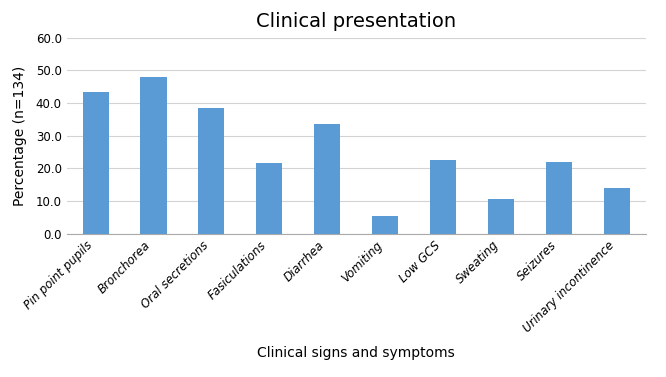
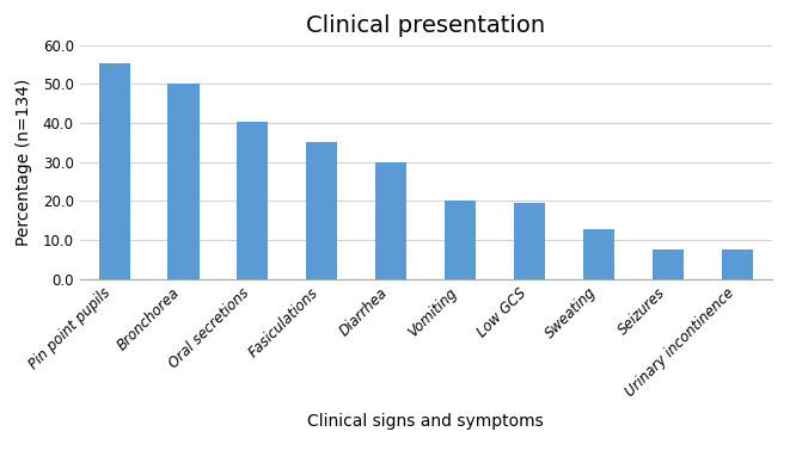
Pin point pupils: 43.5 -> 55.2
Bronchorea: 48.0 -> 50.0
Oral secretions: 38.5 -> 40.3
Fasiculations: 21.5 -> 35.1
Diarrhea: 33.5 -> 29.9
Vomiting: 5.5 -> 20.1
Low GCS: 22.5 -> 19.4
Sweating: 10.5 -> 12.7
Seizures: 22.0 -> 7.5
Urinary incontinence: 14.0 -> 7.5
